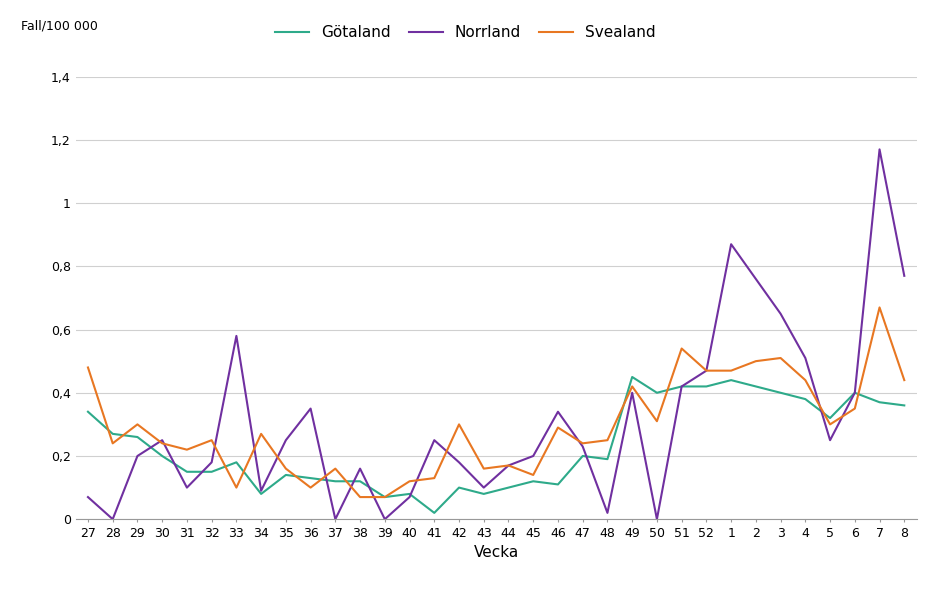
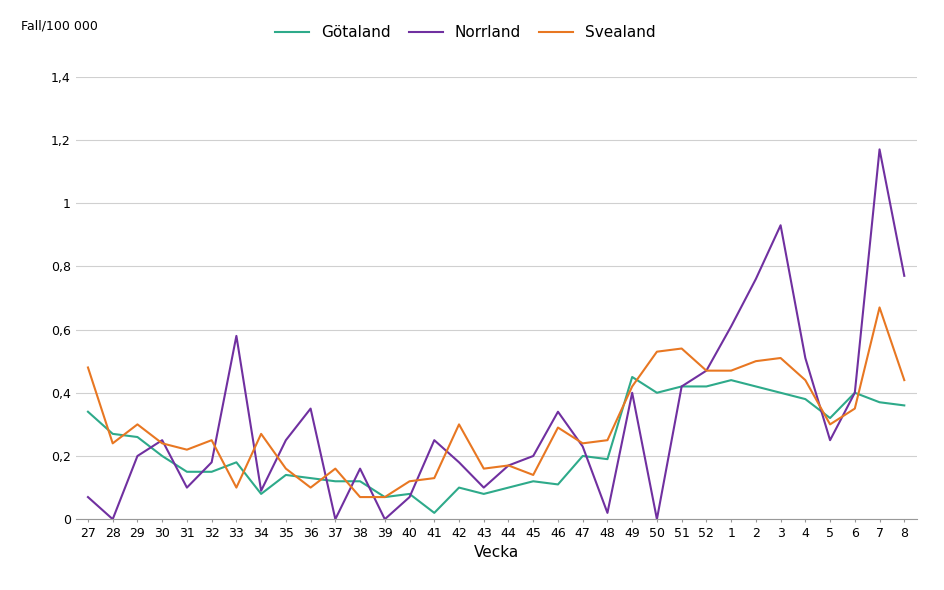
Svealand/50: 0,31 -> 0,53
Norrland/1: 0,87 -> 0,61
Norrland/3: 0,65 -> 0,93
